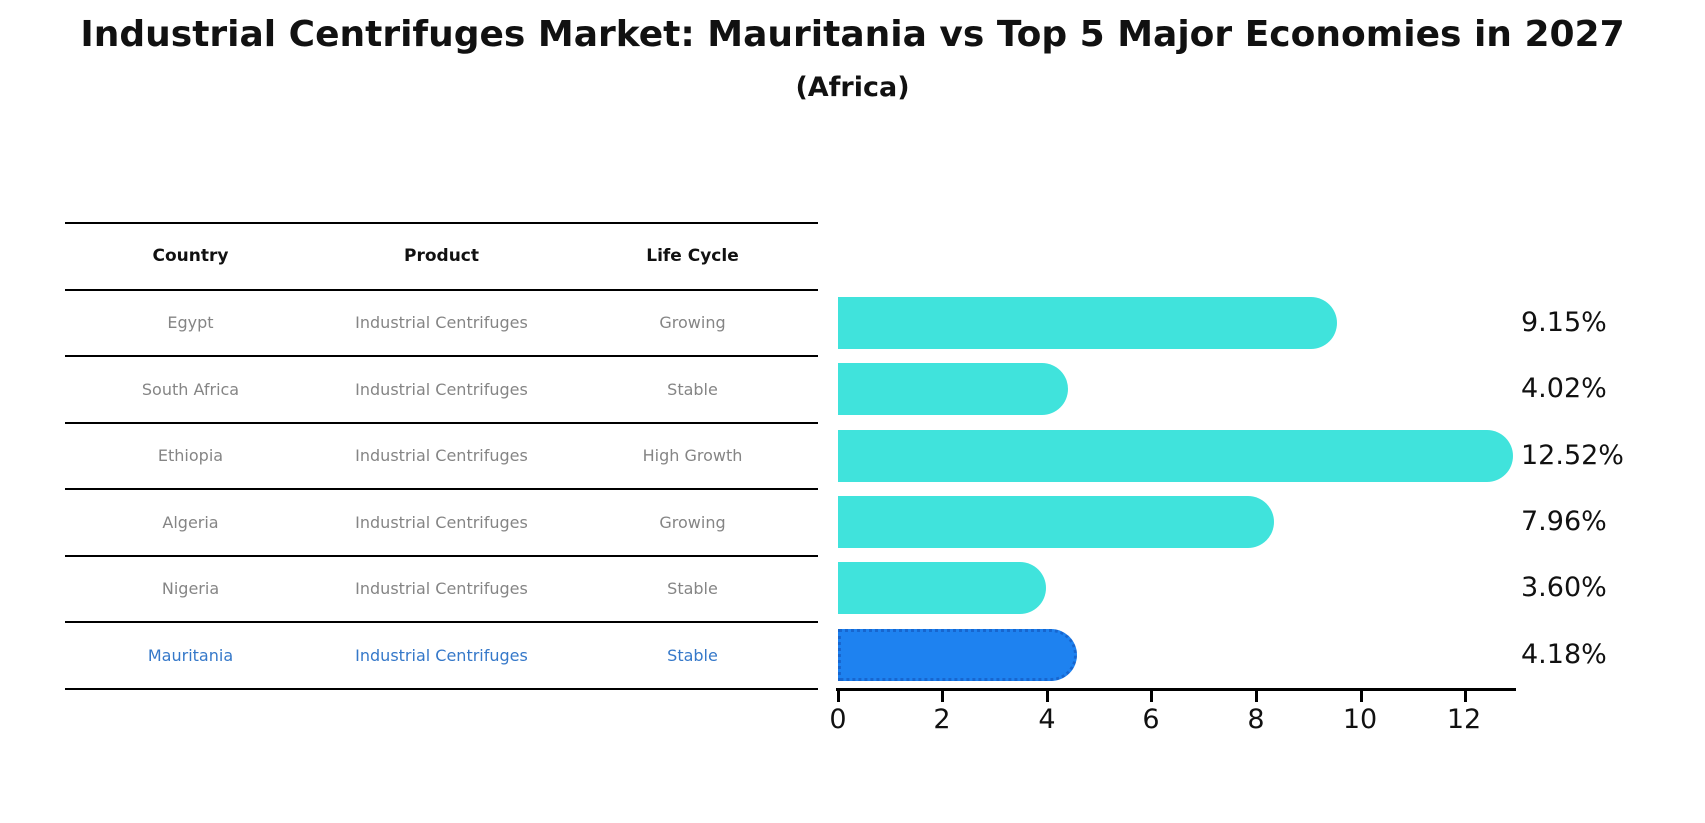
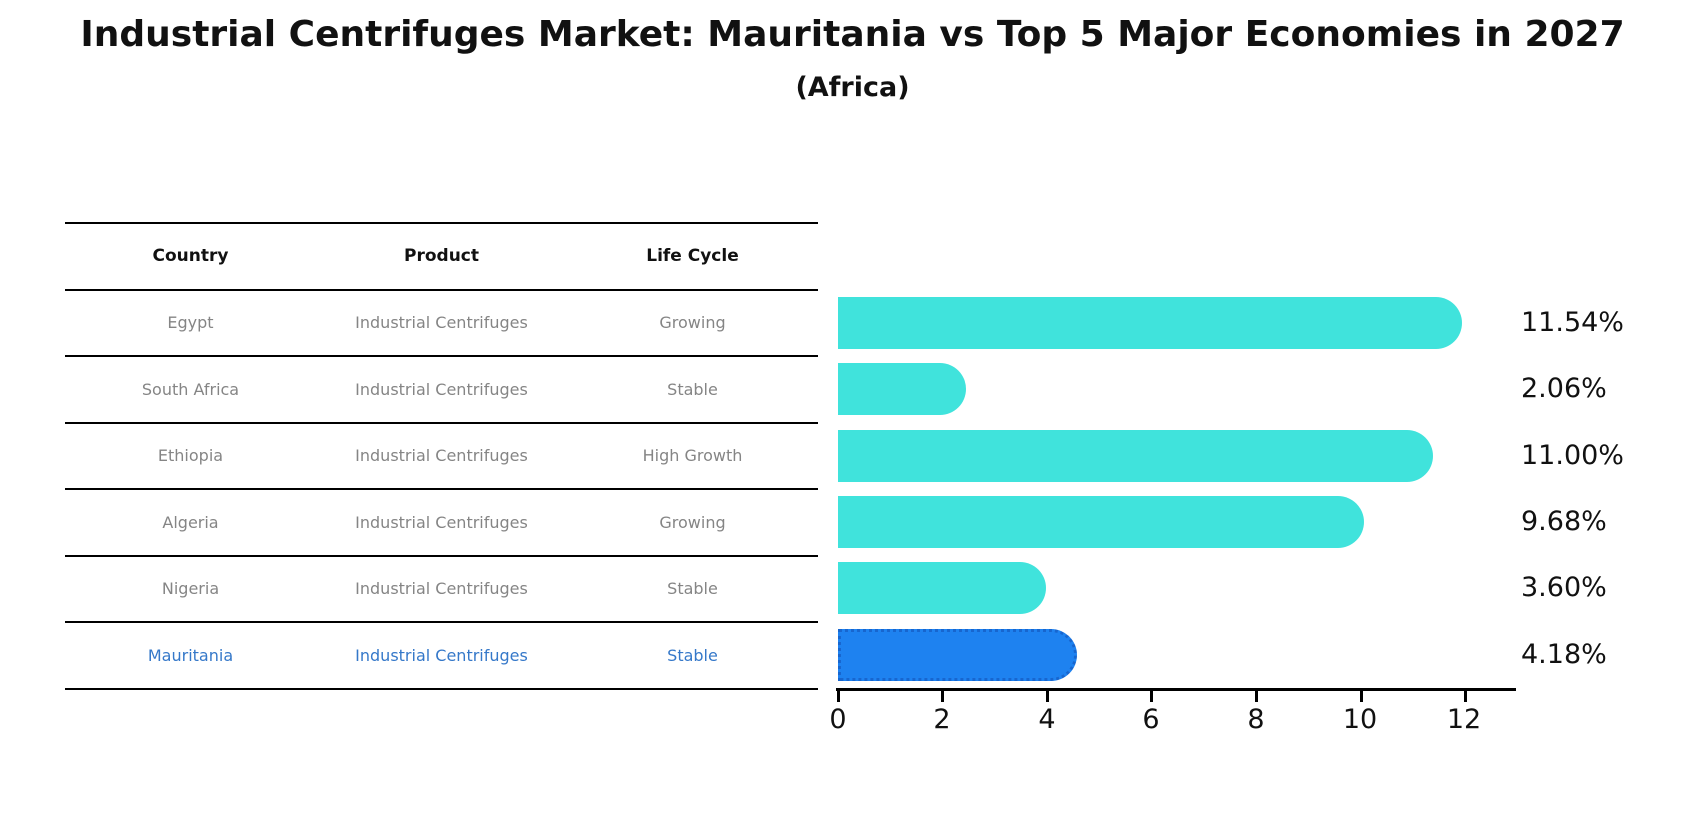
Egypt: 9.15% -> 11.54%
South Africa: 4.02% -> 2.06%
Ethiopia: 12.52% -> 11.00%
Algeria: 7.96% -> 9.68%
